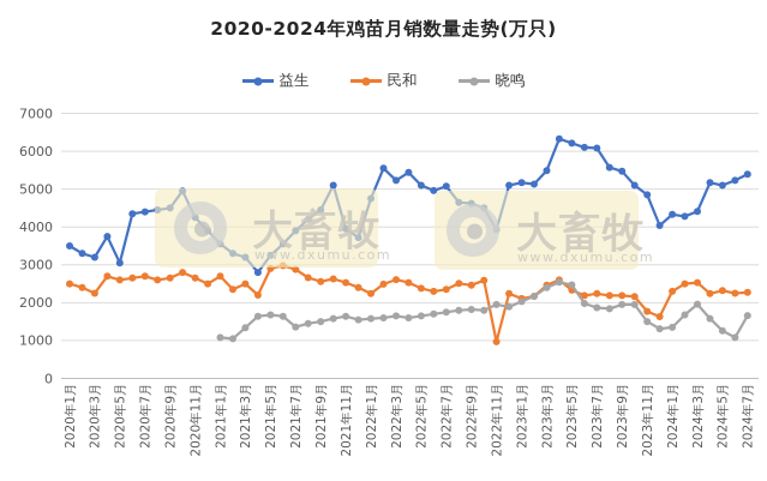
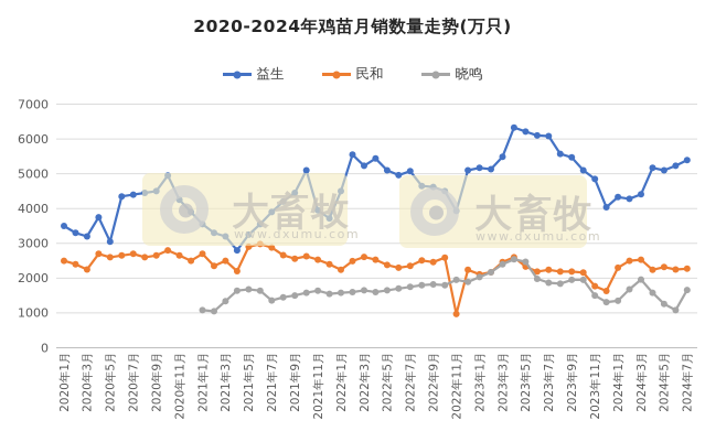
益生/2022年1月: 4800 -> 4500
